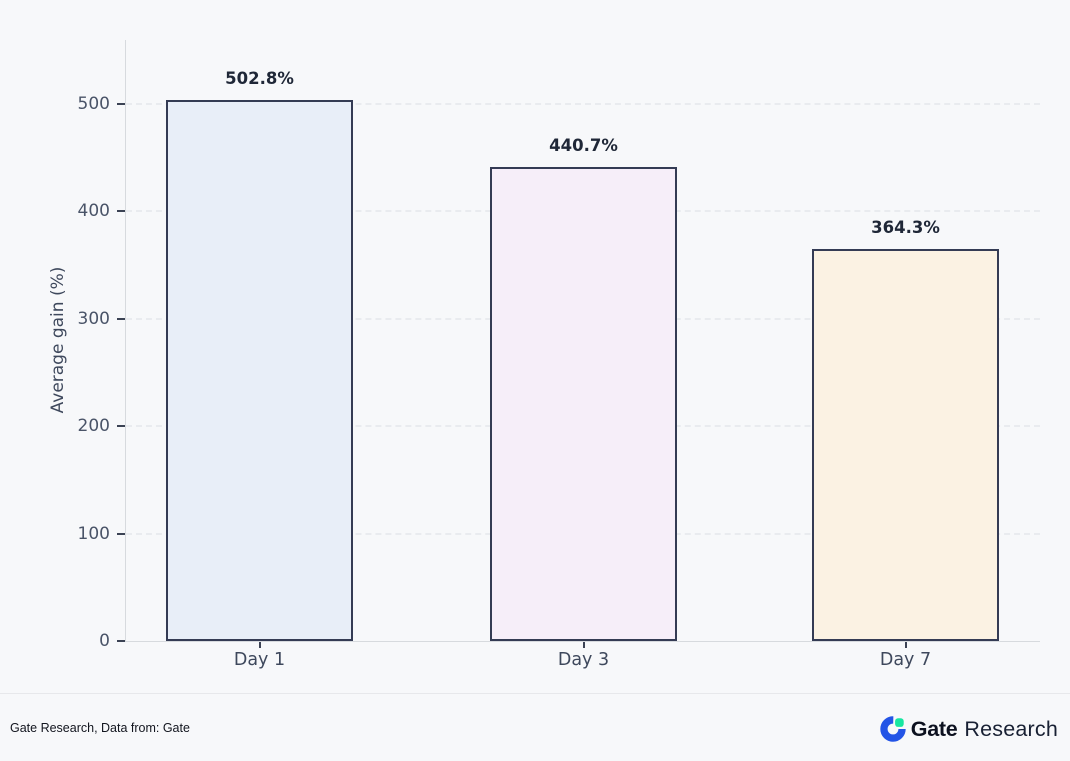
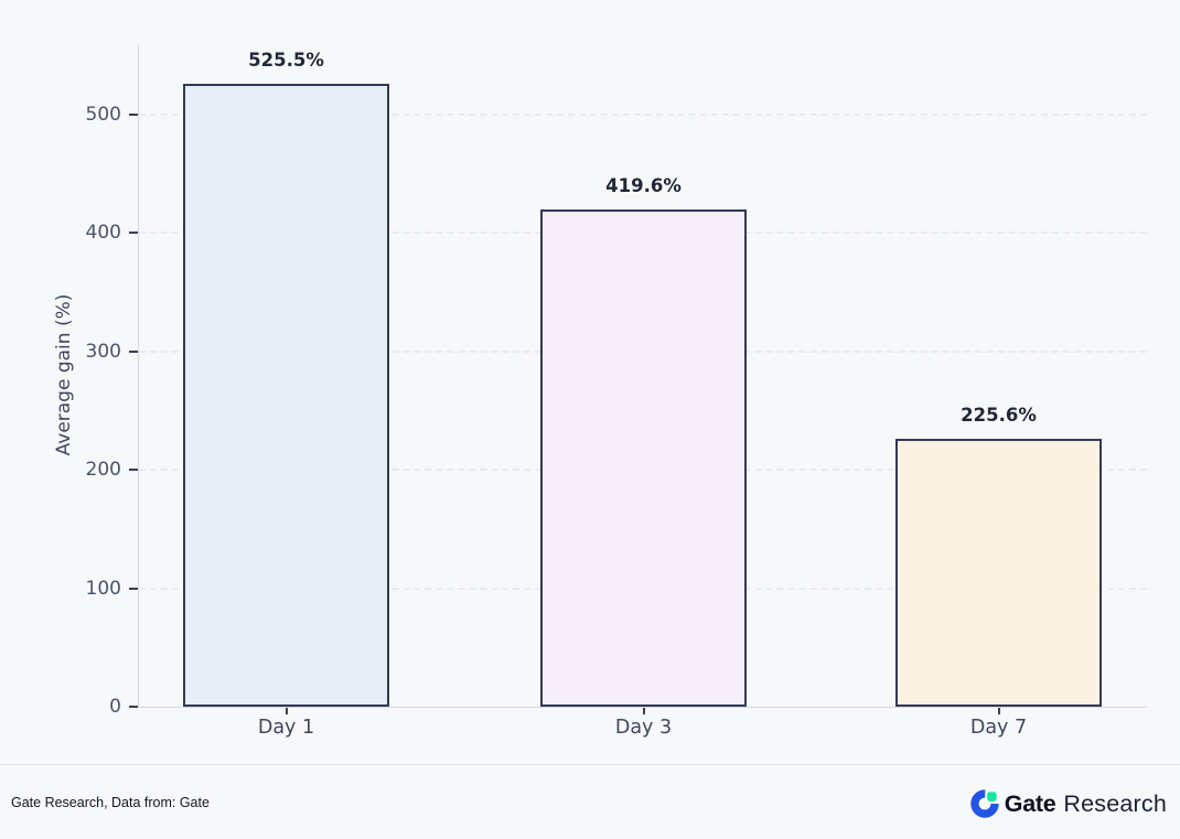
Day 1: 502.8% -> 525.5%
Day 3: 440.7% -> 419.6%
Day 7: 364.3% -> 225.6%
